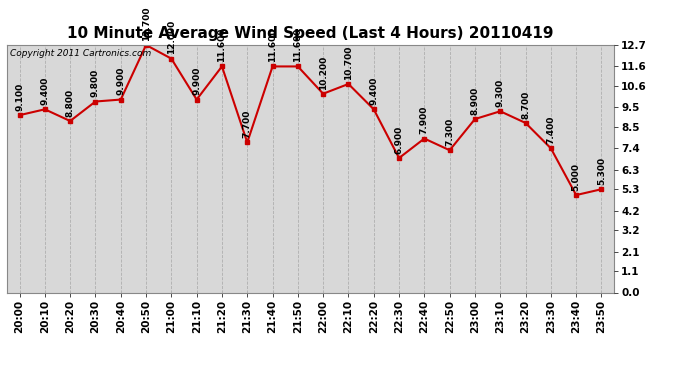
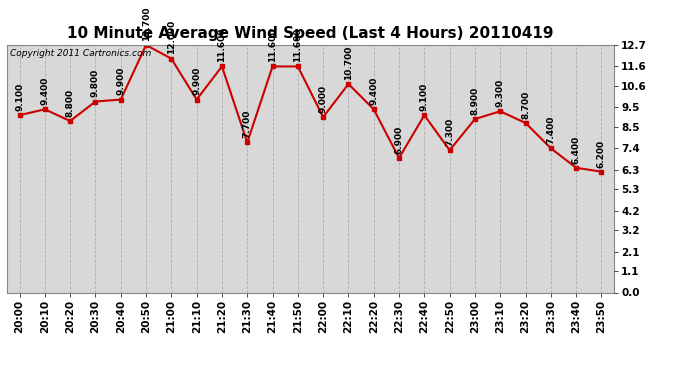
22:00: 10.200 -> 9.000
22:40: 7.900 -> 9.100
23:40: 5.000 -> 6.400
23:50: 5.300 -> 6.200
